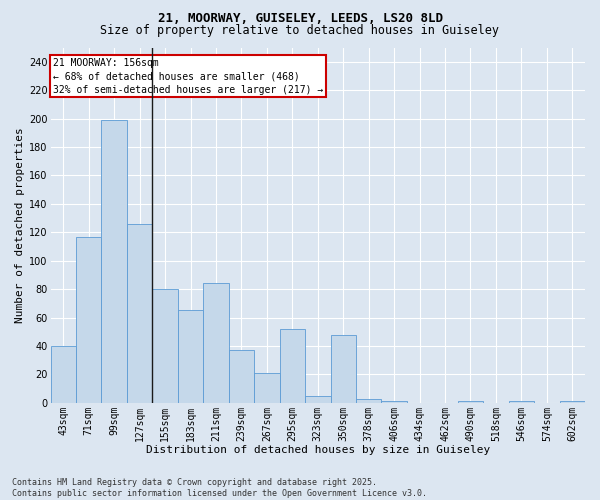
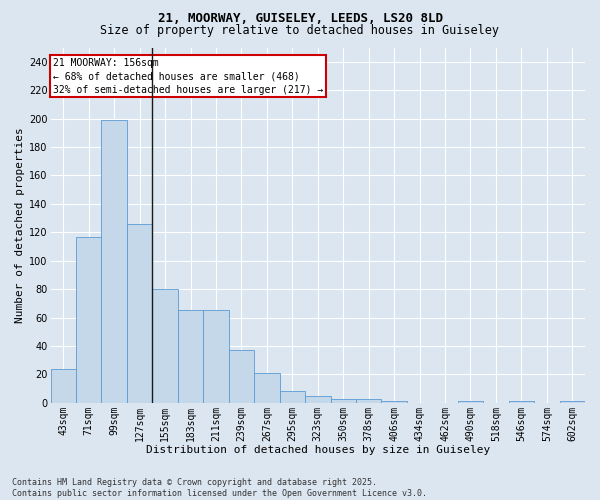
43sqm: 40 -> 24
211sqm: 84 -> 65
295sqm: 52 -> 8
350sqm: 48 -> 3
